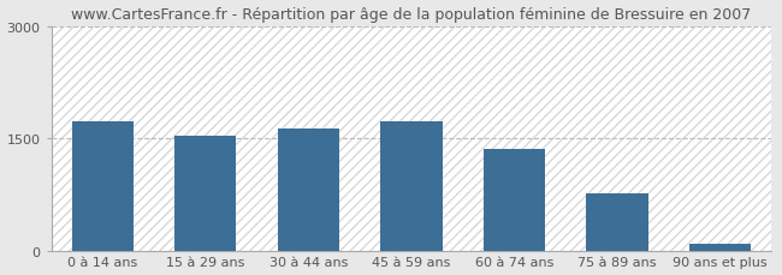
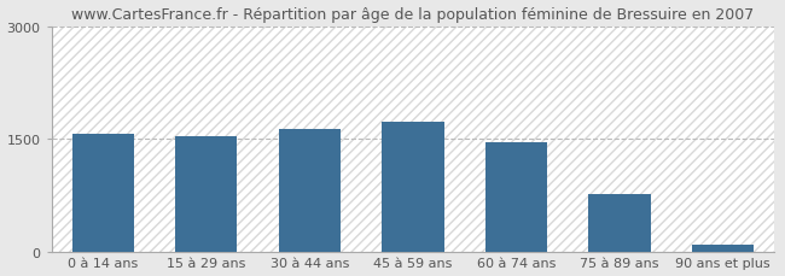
0 à 14 ans: 1720 -> 1570
60 à 74 ans: 1360 -> 1460
